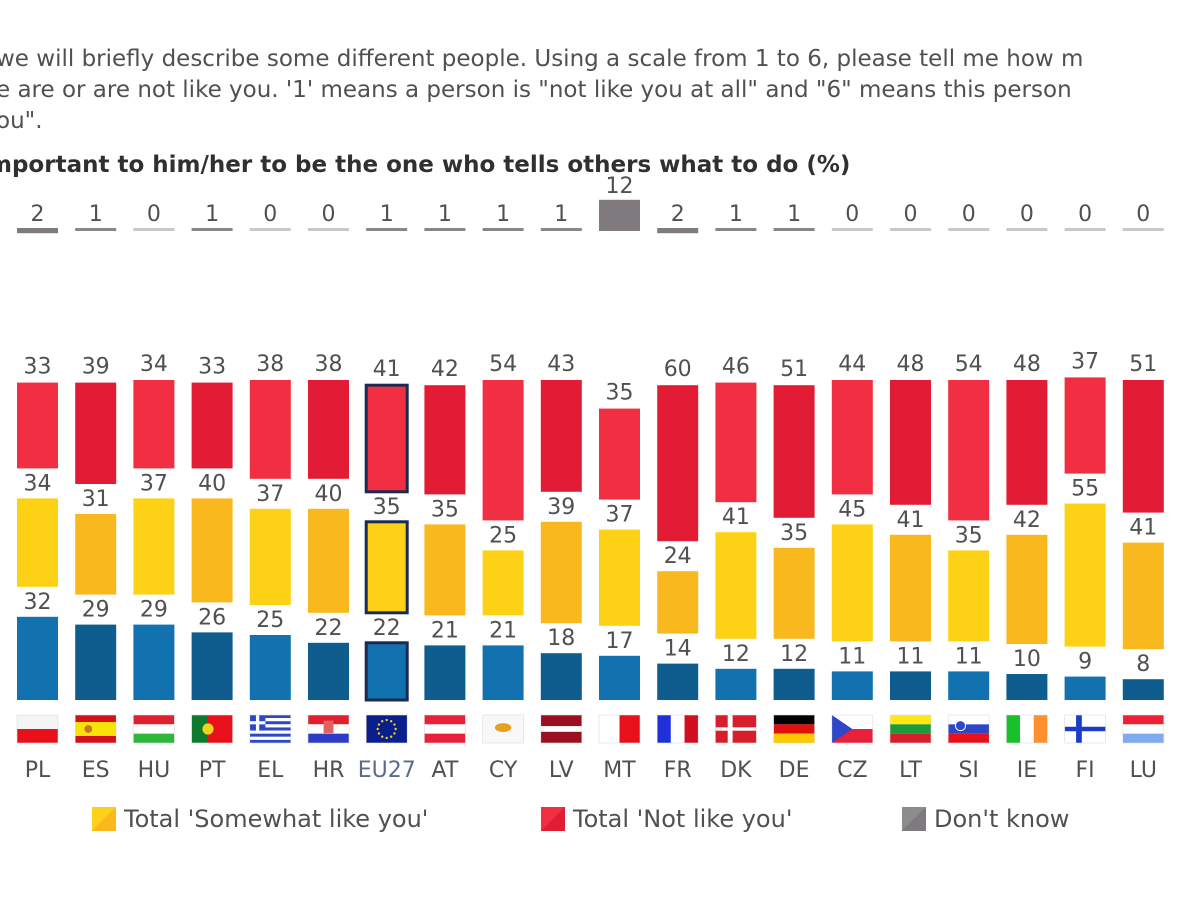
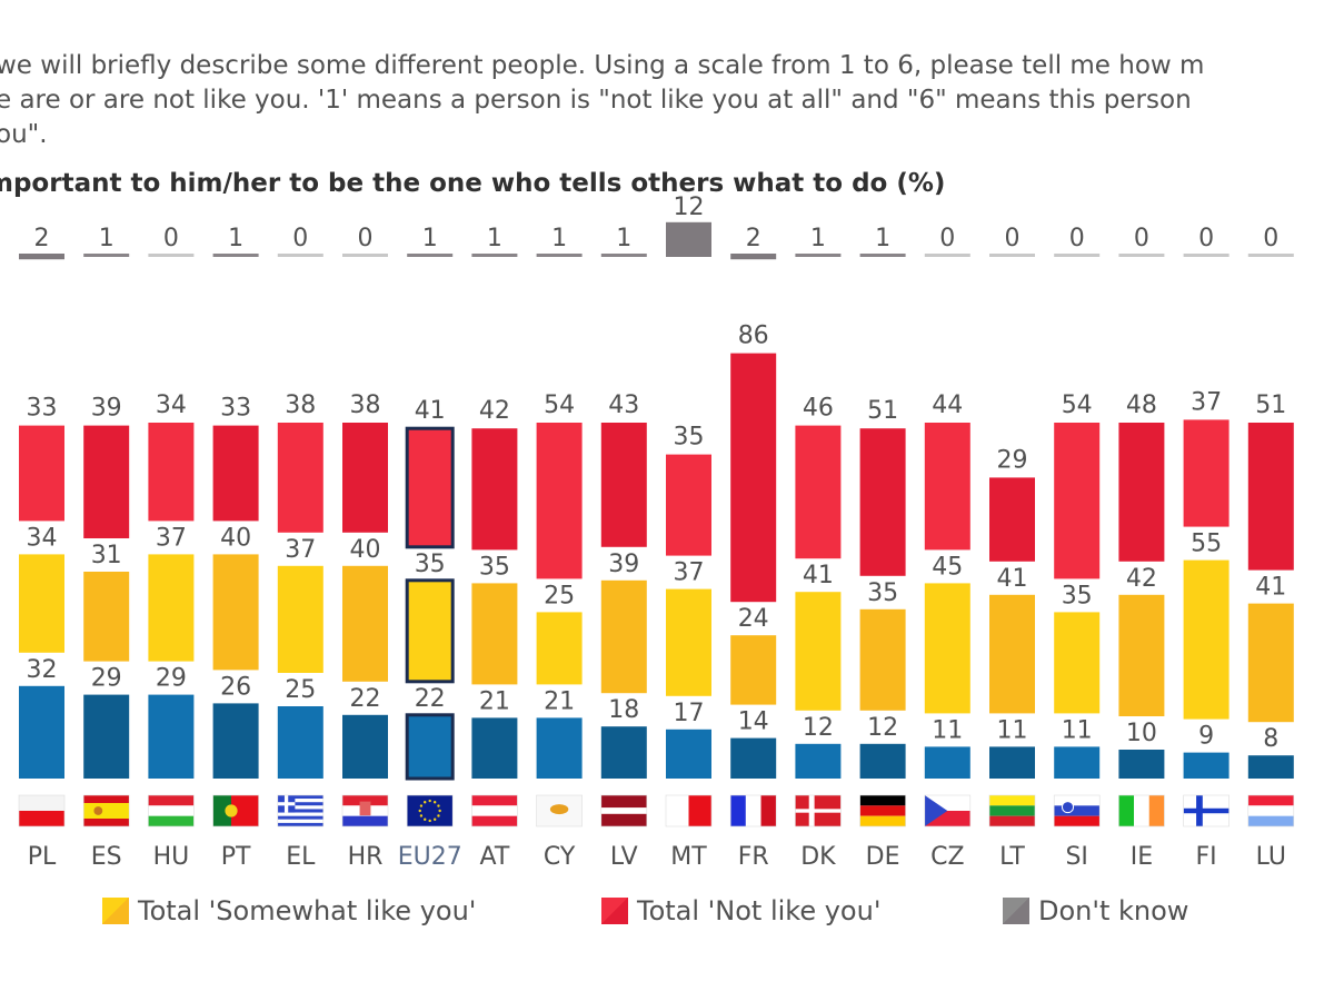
Total 'Not like you'/FR: 60 -> 86
Total 'Not like you'/LT: 48 -> 29
